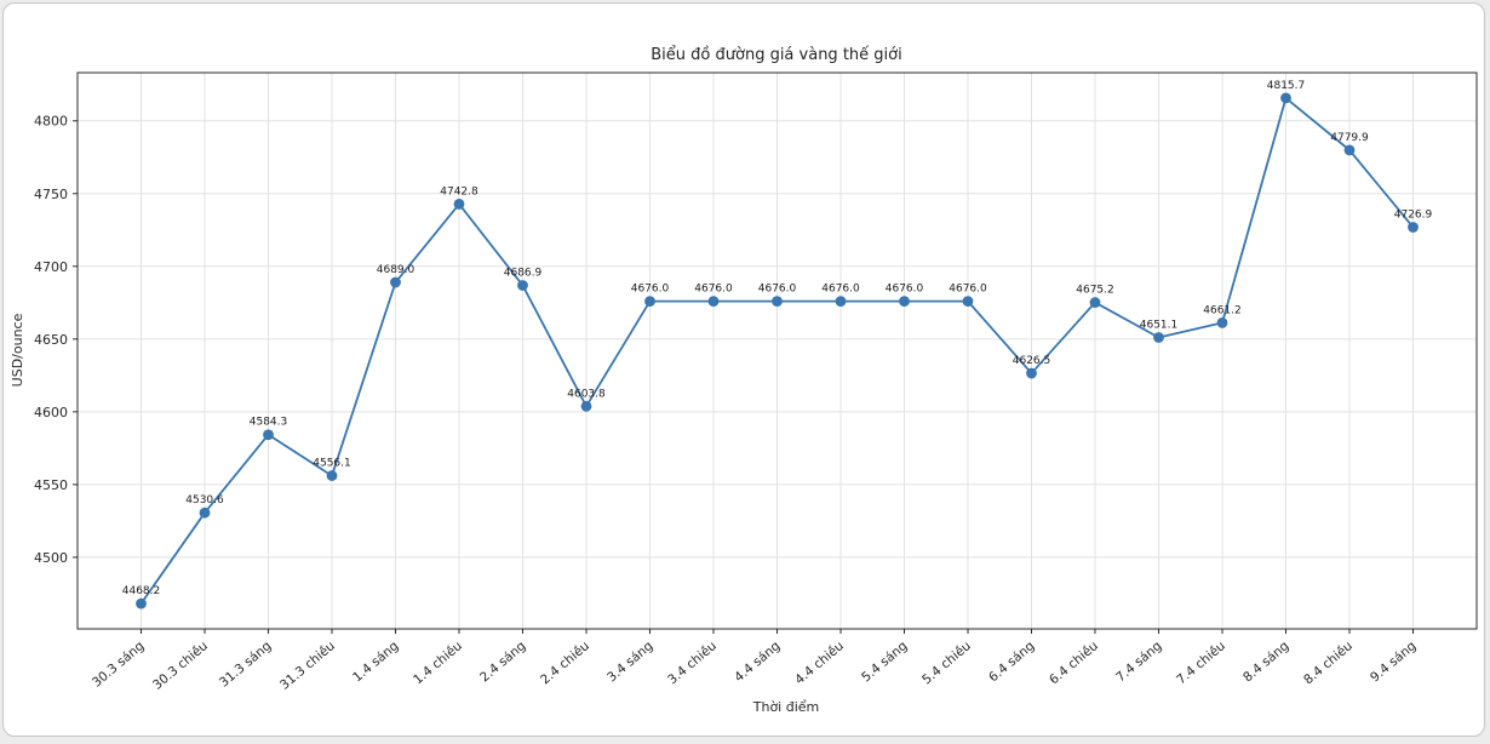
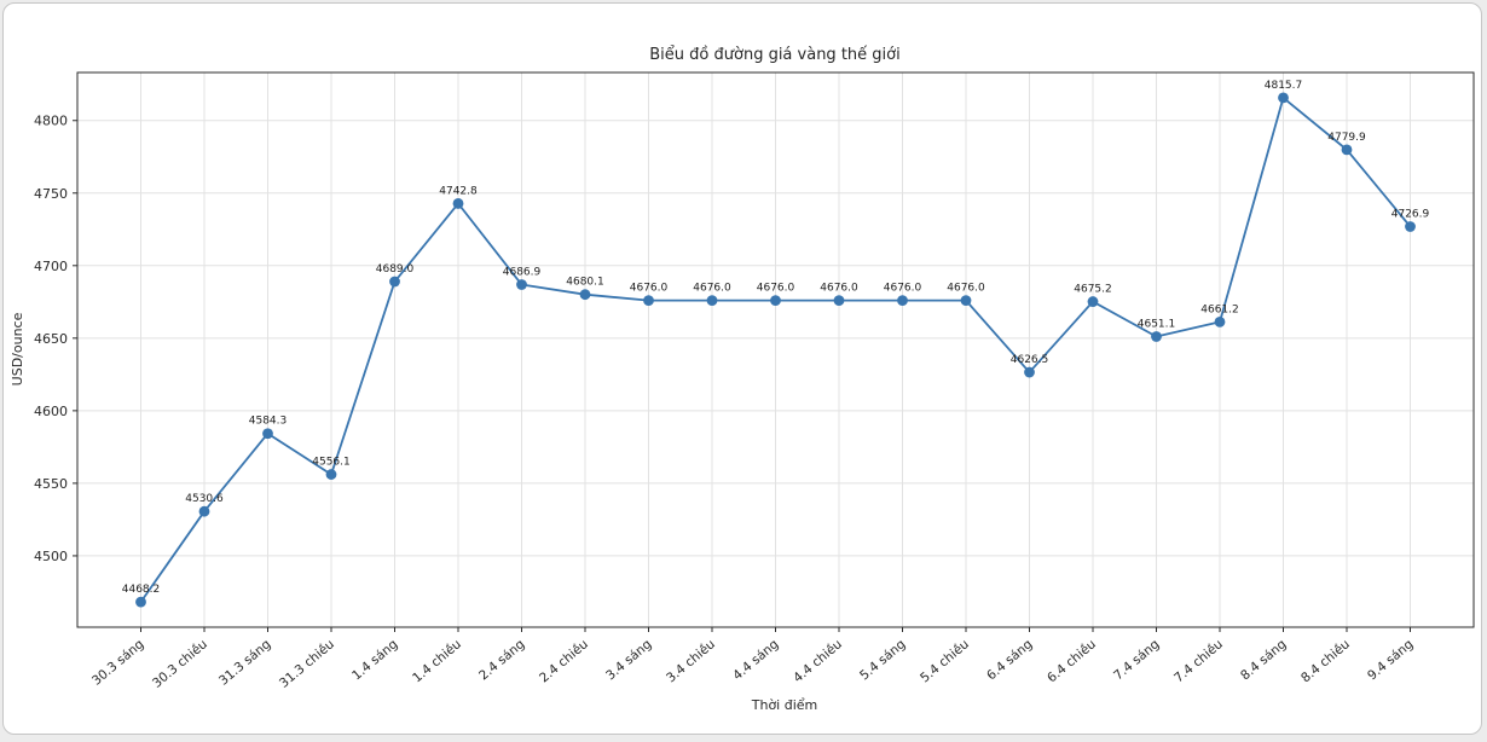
2.4 chiều: 4603.8 -> 4680.1
